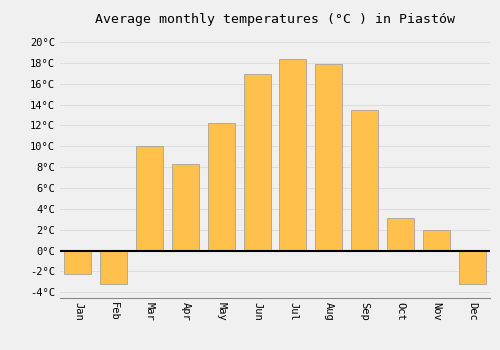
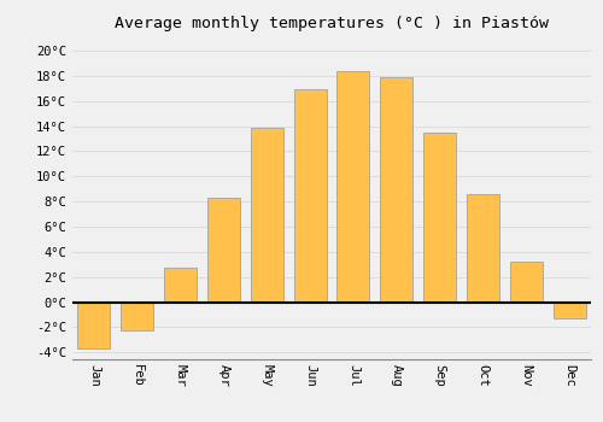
Jan: -2.2°C -> -3.7°C
Feb: -3.2°C -> -2.2°C
Mar: 10.0°C -> 2.7°C
May: 12.2°C -> 13.9°C
Oct: 3.1°C -> 8.6°C
Nov: 2.0°C -> 3.2°C
Dec: -3.2°C -> -1.3°C
